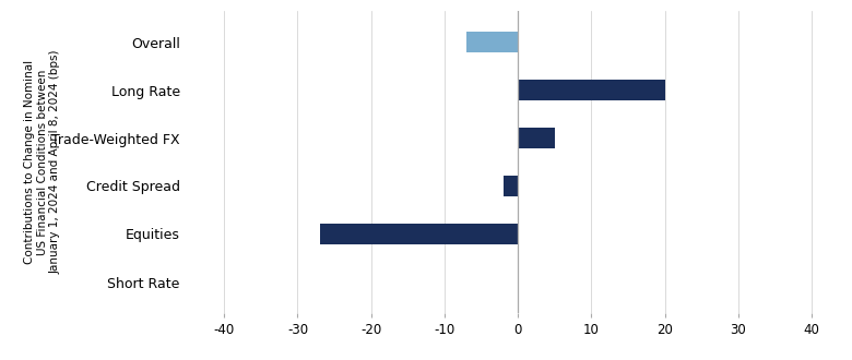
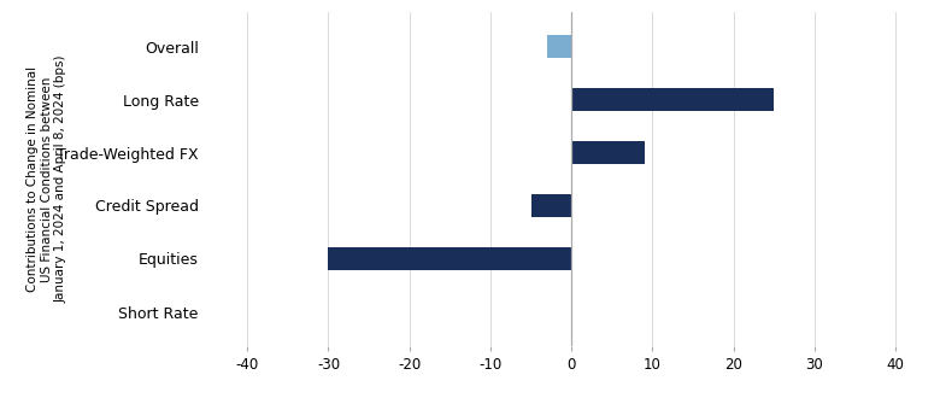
Overall: -7 -> -3
Long Rate: 20 -> 25
Trade-Weighted FX: 5 -> 9
Credit Spread: -2 -> -5
Equities: -27 -> -30
